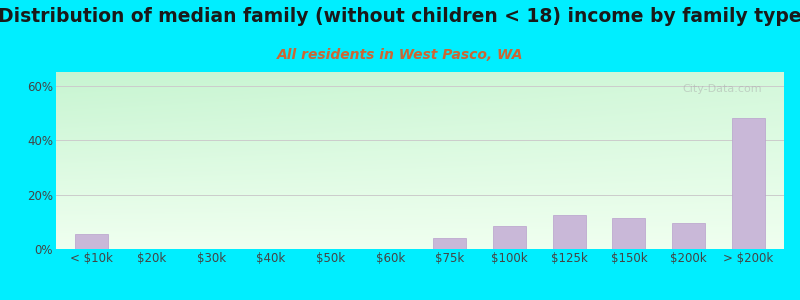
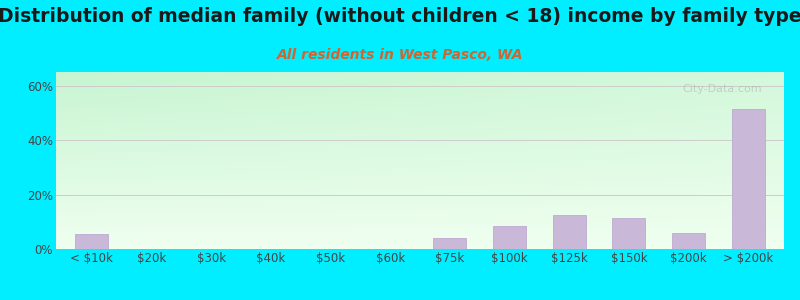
$200k: 9.5% -> 6.0%
> $200k: 48.0% -> 51.5%
